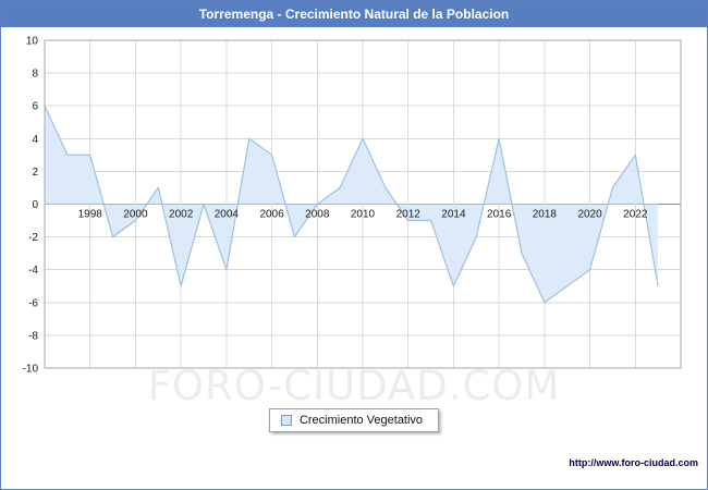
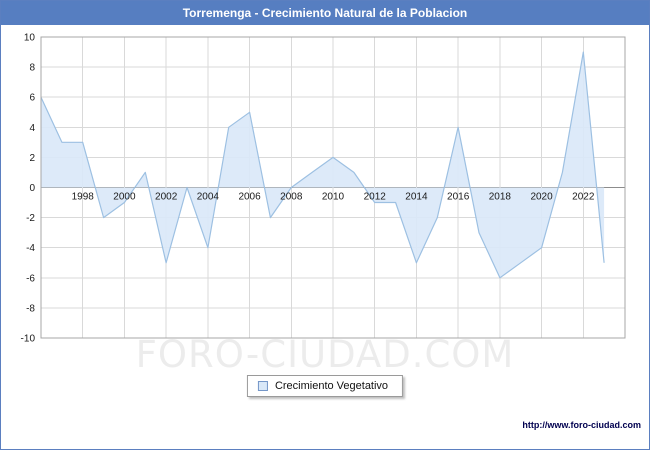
2006: 3 -> 5
2010: 4 -> 2
2022: 3 -> 9
